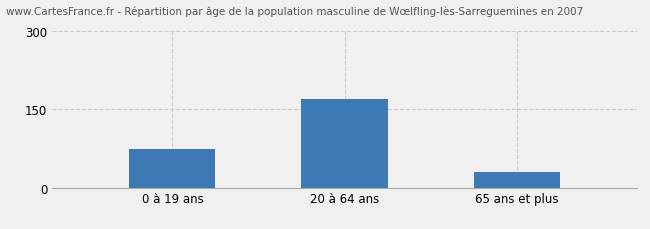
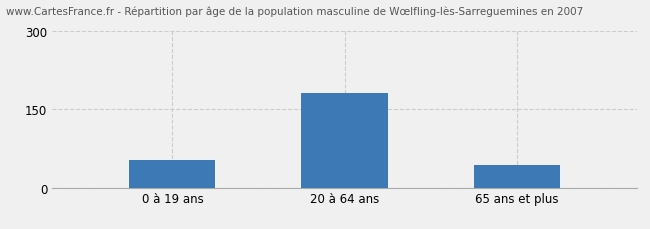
0 à 19 ans: 75 -> 52
20 à 64 ans: 170 -> 182
65 ans et plus: 30 -> 44
